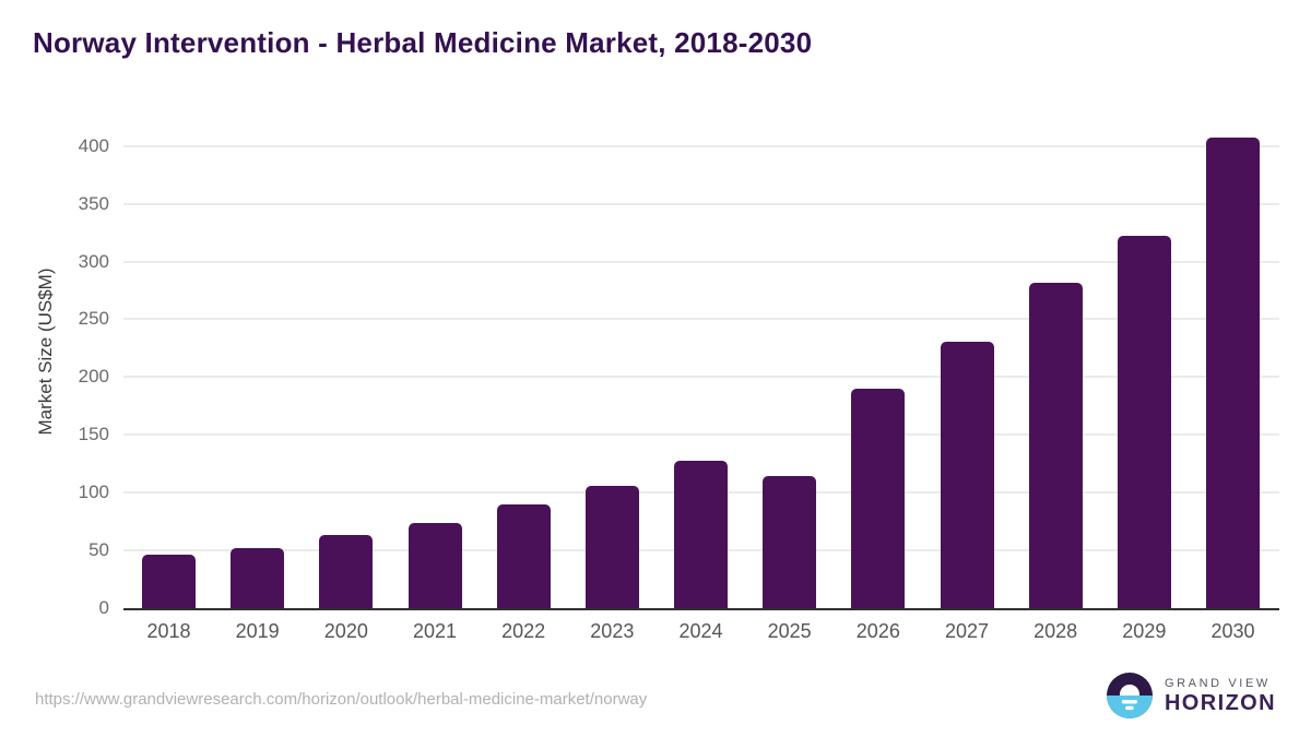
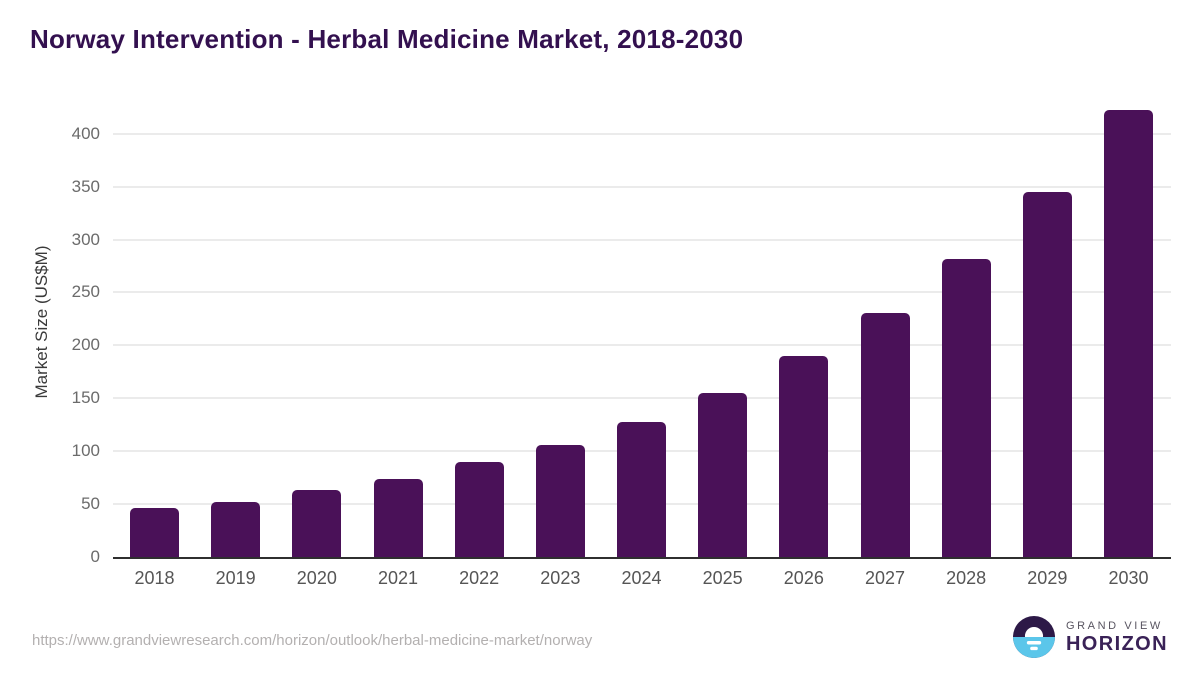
2025: 114 -> 155
2029: 322 -> 345
2030: 407 -> 422
